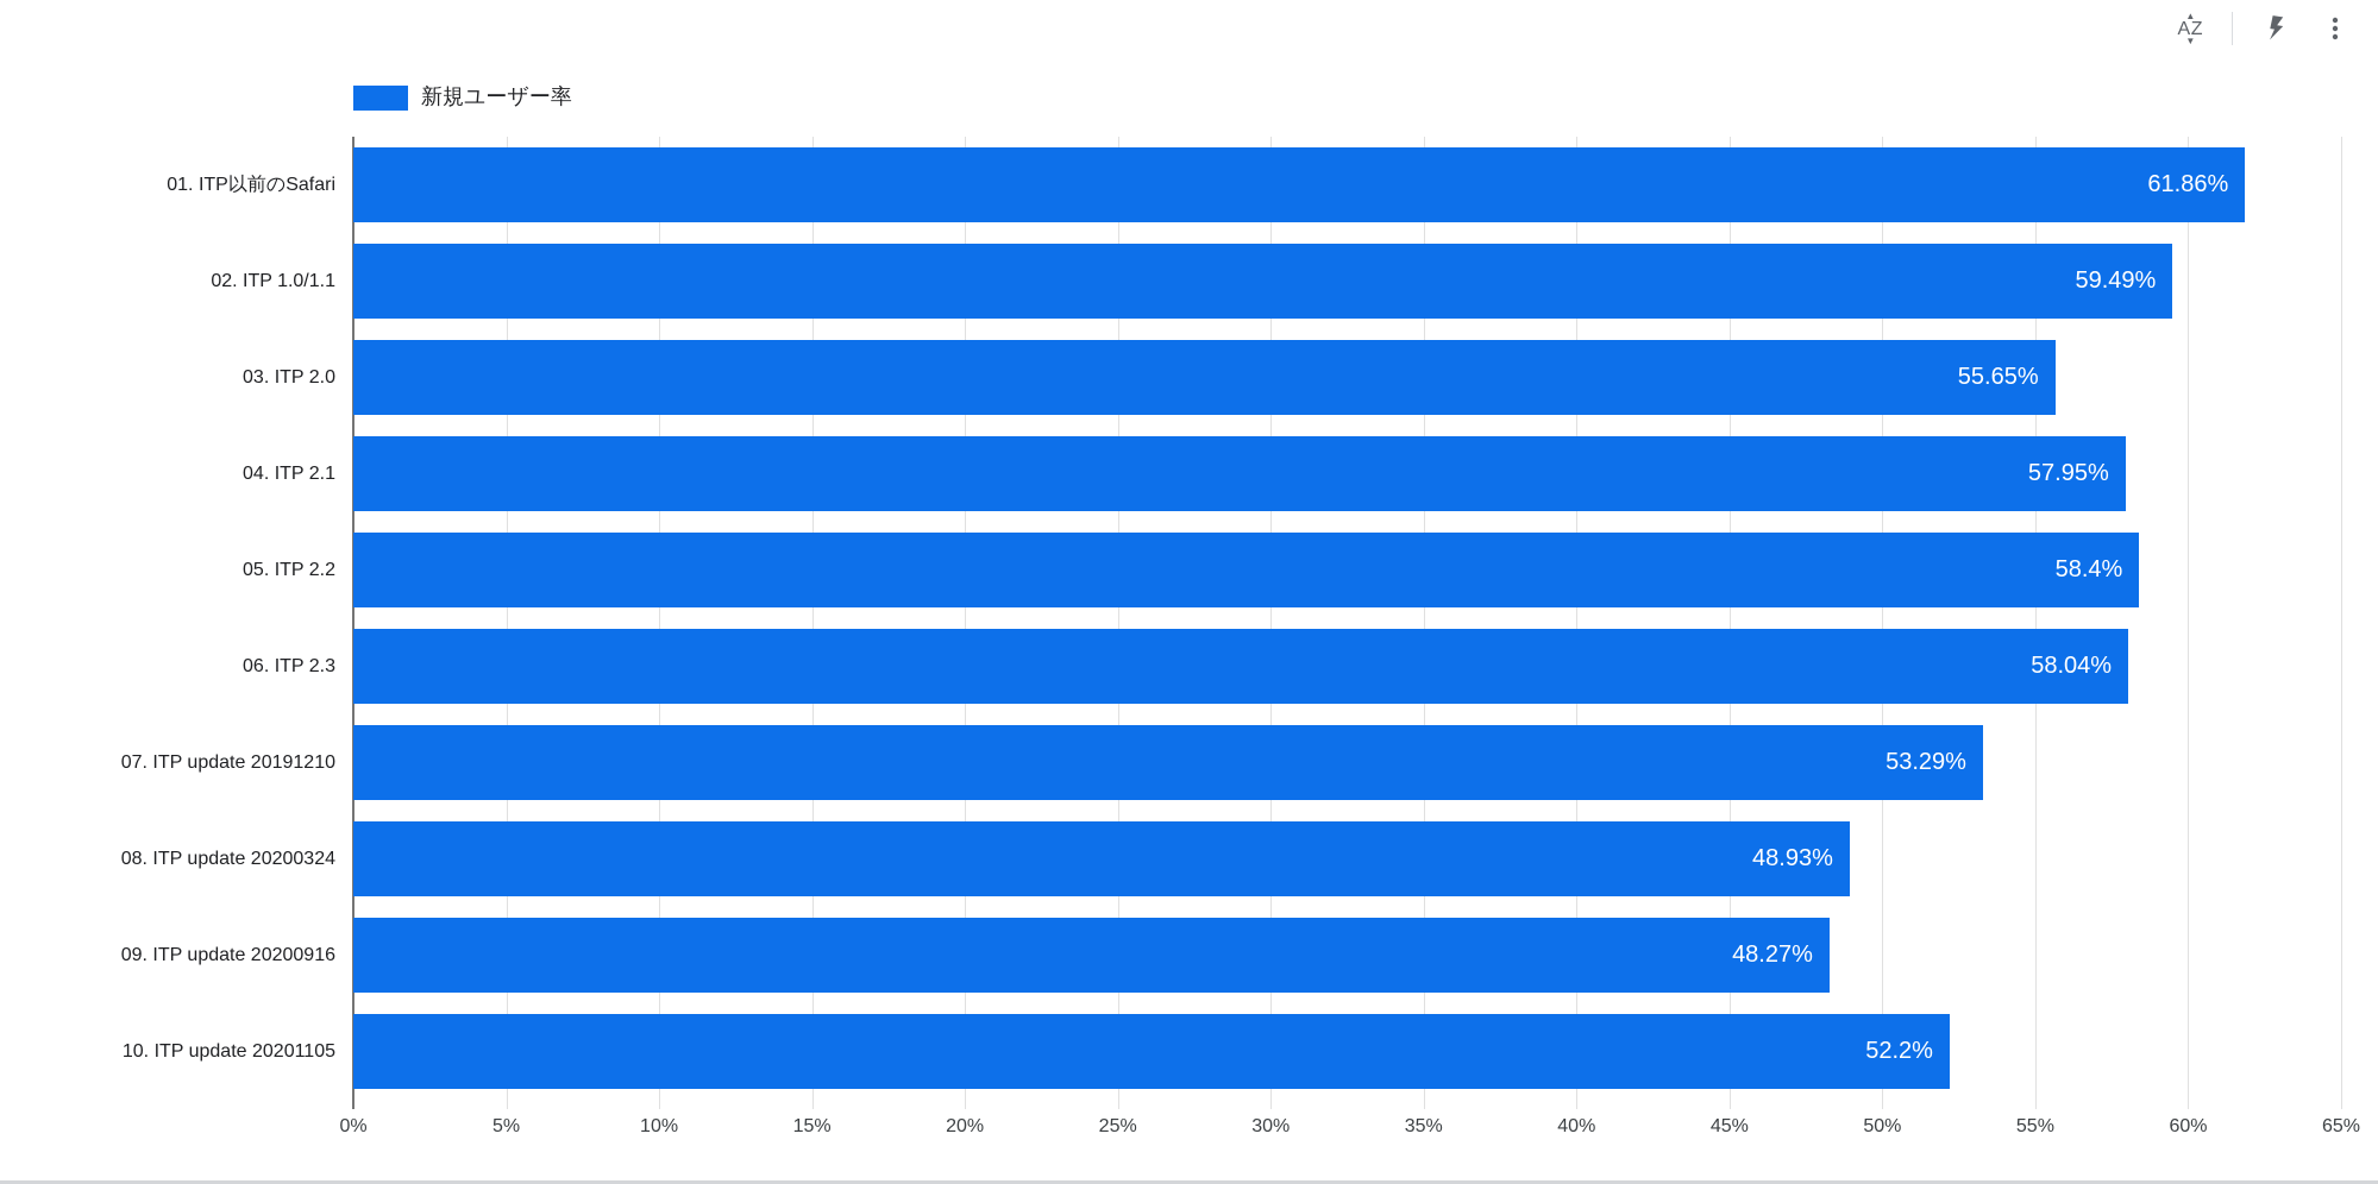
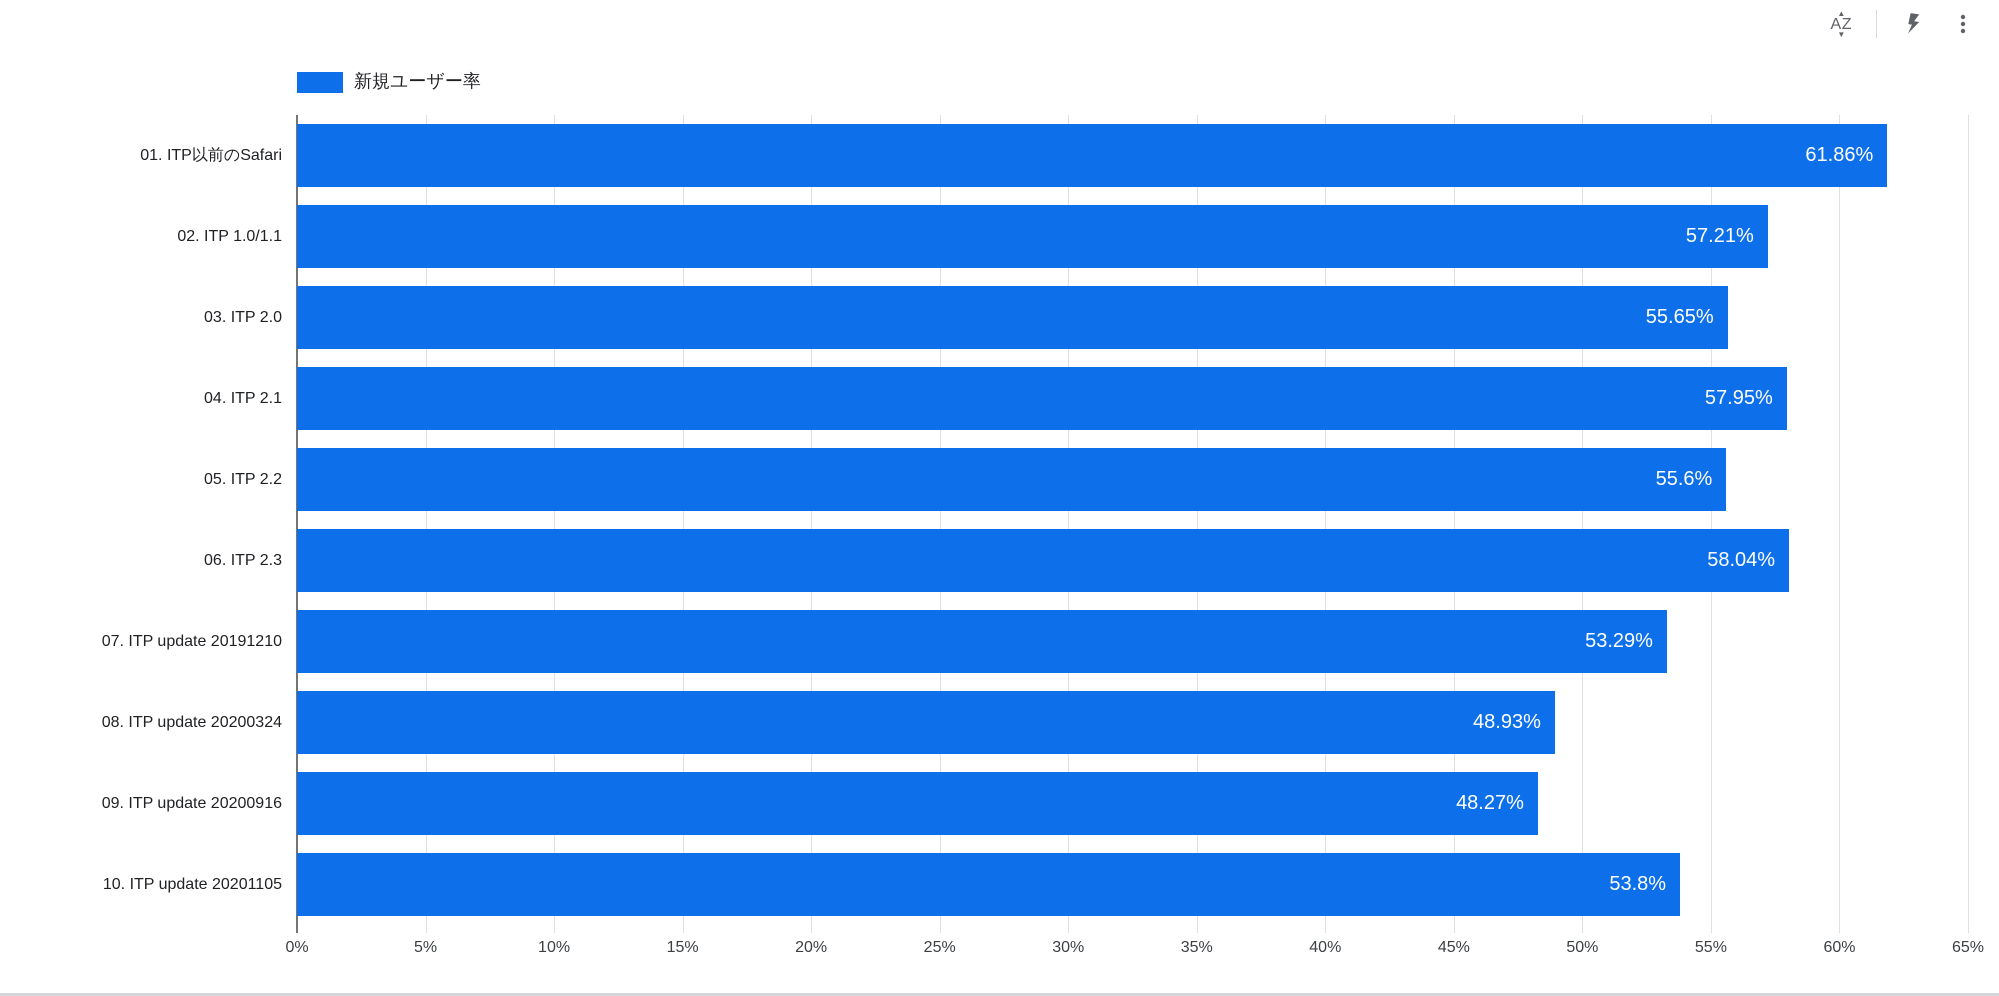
02. ITP 1.0/1.1: 59.49% -> 57.21%
05. ITP 2.2: 58.4% -> 55.6%
10. ITP update 20201105: 52.2% -> 53.8%
